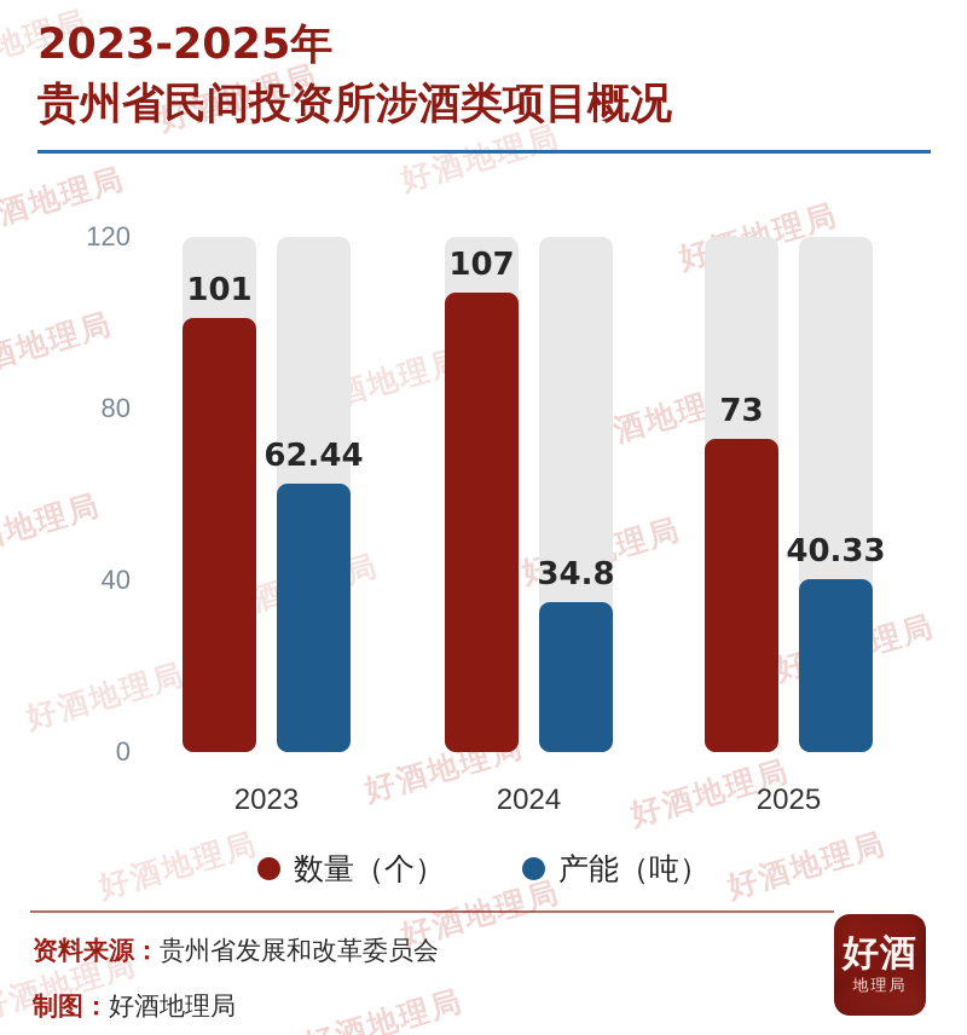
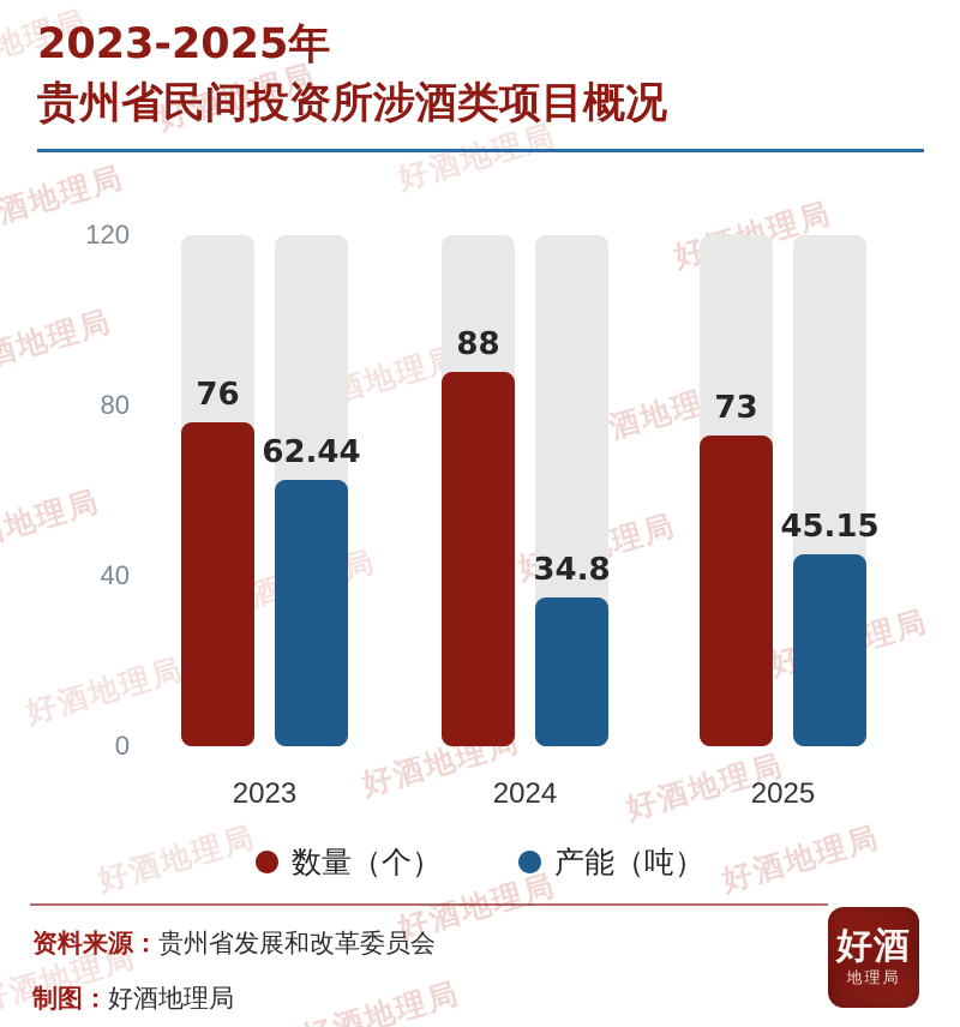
数量（个）/2023: 101 -> 76
数量（个）/2024: 107 -> 88
产能（吨）/2025: 40.33 -> 45.15
